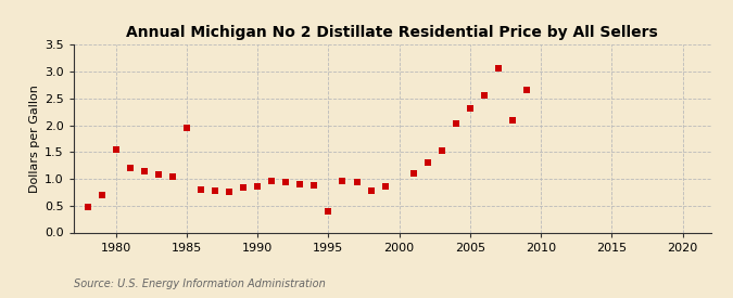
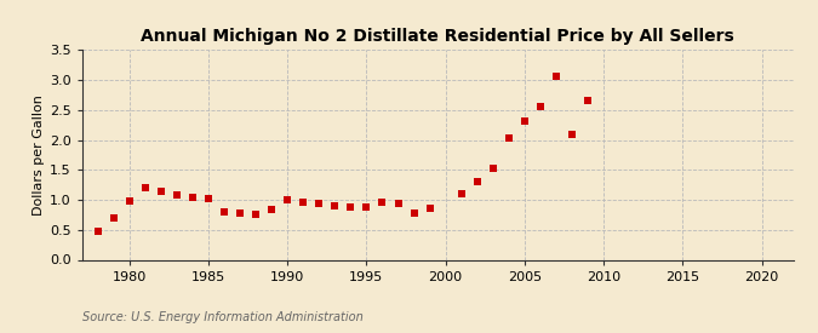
1980: 1.55 -> 0.98
1985: 1.95 -> 1.02
1990: 0.85 -> 1.00
1995: 0.40 -> 0.87
